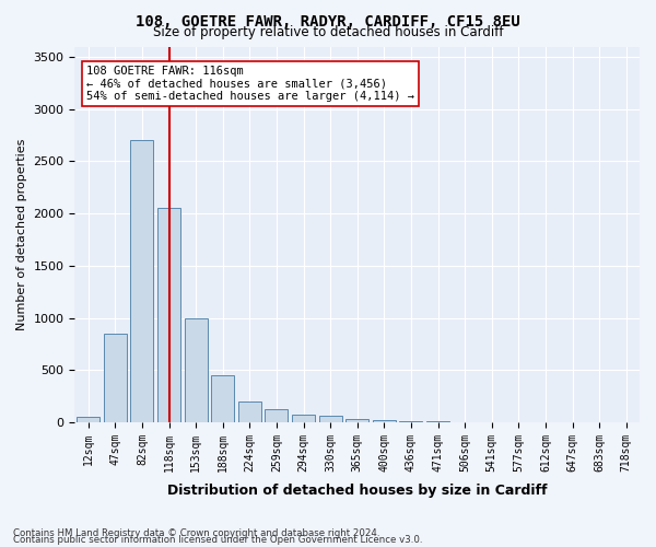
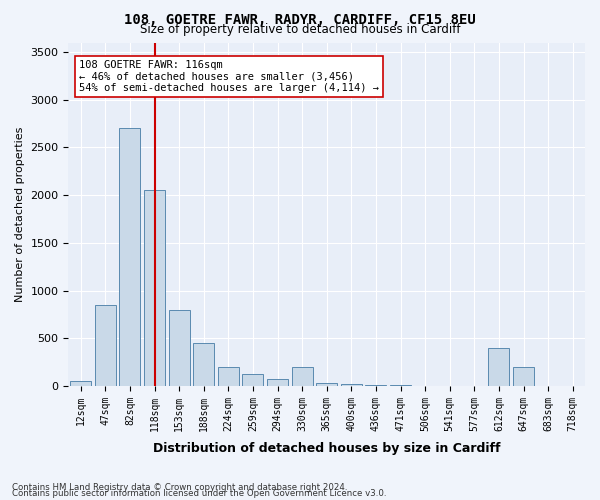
153sqm: 1000 -> 800
330sqm: 60 -> 200
612sqm: 0 -> 400
647sqm: 0 -> 200
